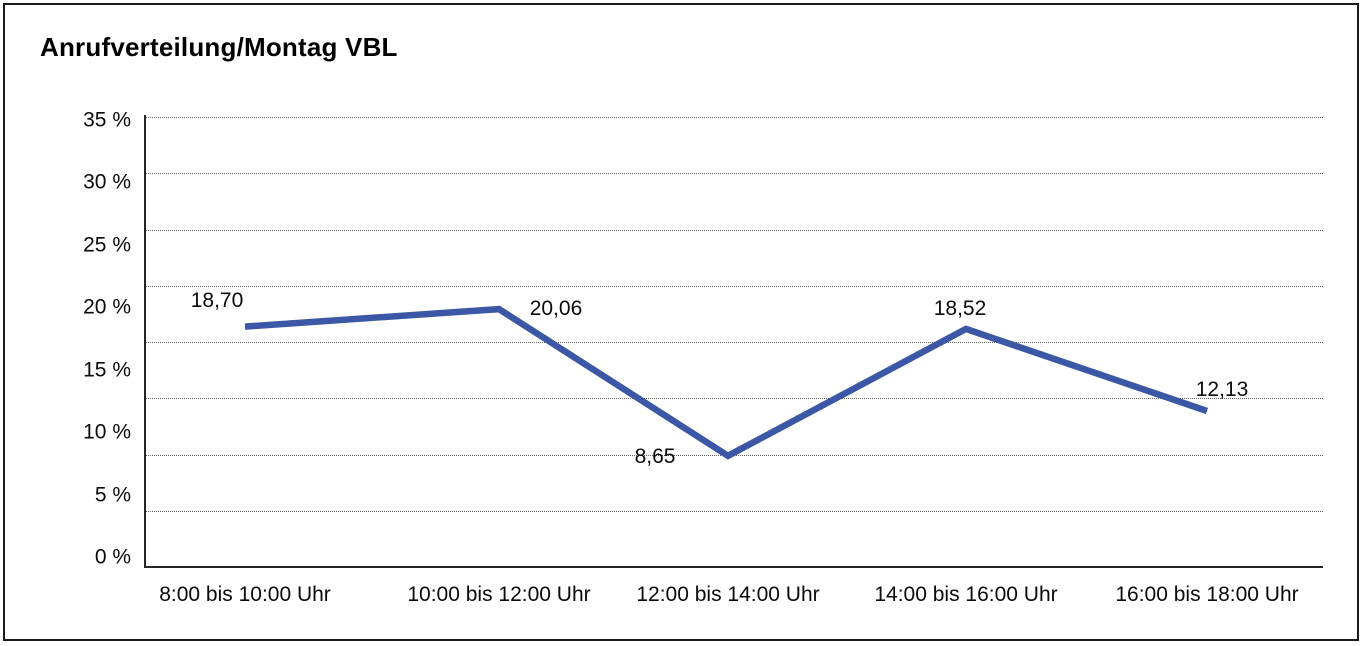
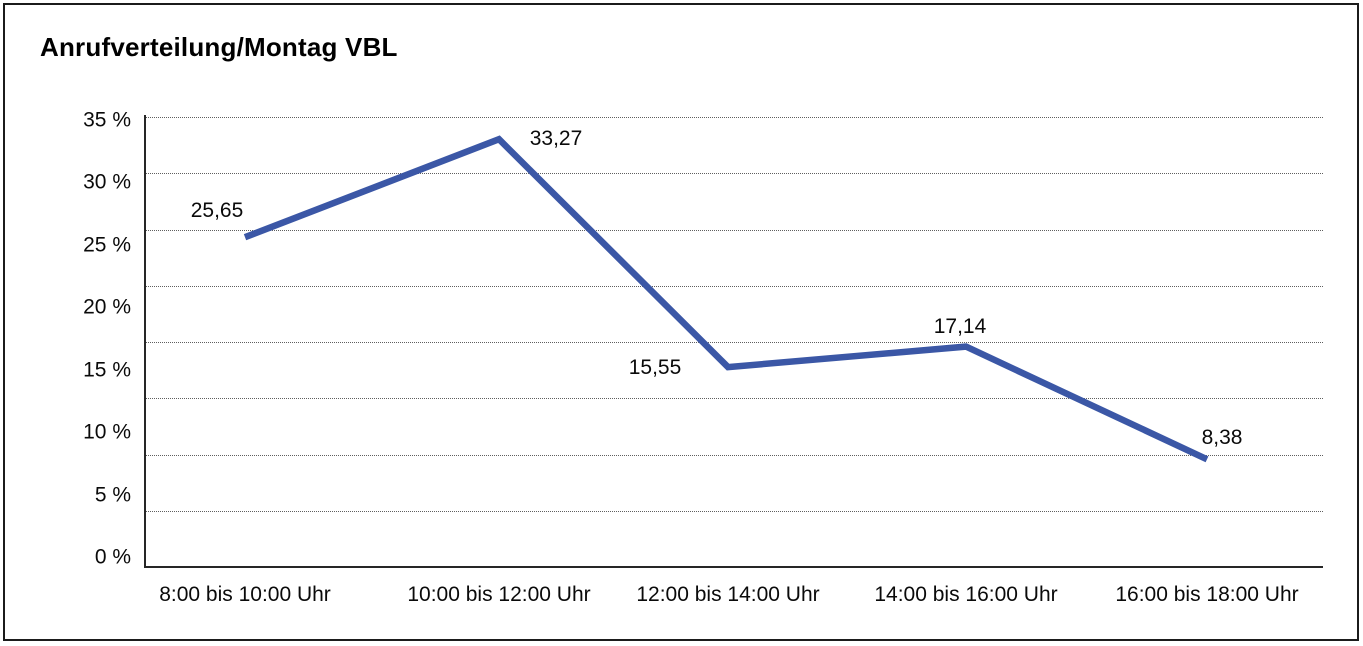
8:00 bis 10:00 Uhr: 18,70 -> 25,65
10:00 bis 12:00 Uhr: 20,06 -> 33,27
12:00 bis 14:00 Uhr: 8,65 -> 15,55
14:00 bis 16:00 Uhr: 18,52 -> 17,14
16:00 bis 18:00 Uhr: 12,13 -> 8,38
